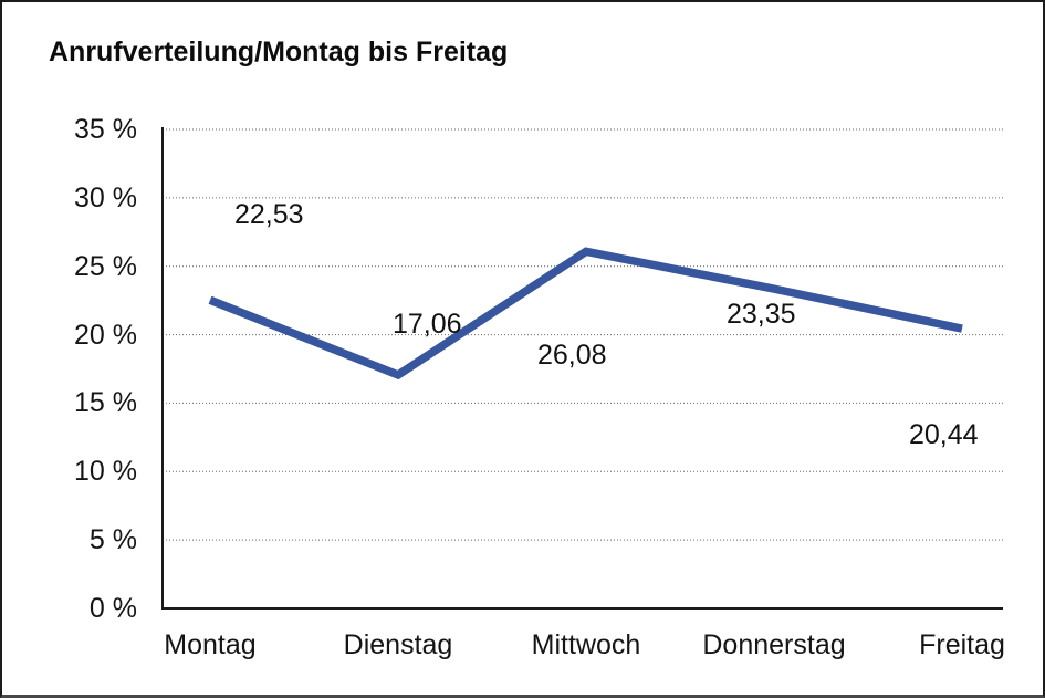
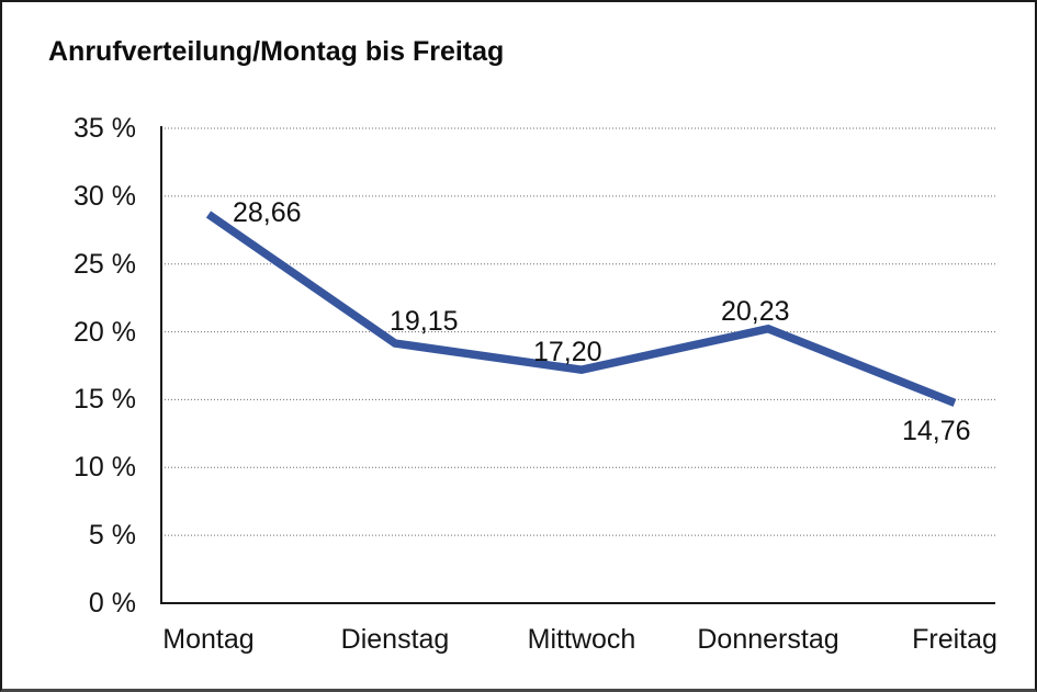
Montag: 22,53 -> 28,66
Dienstag: 17,06 -> 19,15
Mittwoch: 26,08 -> 17,20
Donnerstag: 23,35 -> 20,23
Freitag: 20,44 -> 14,76
